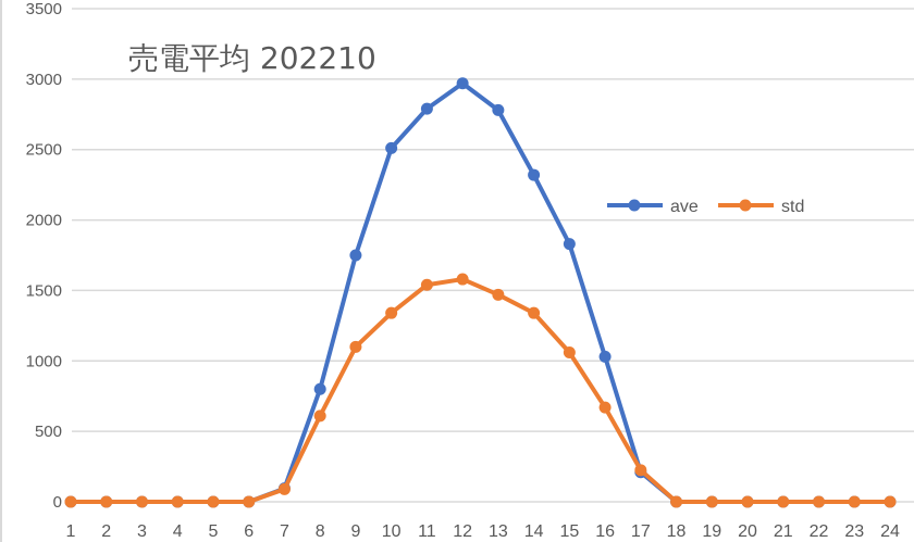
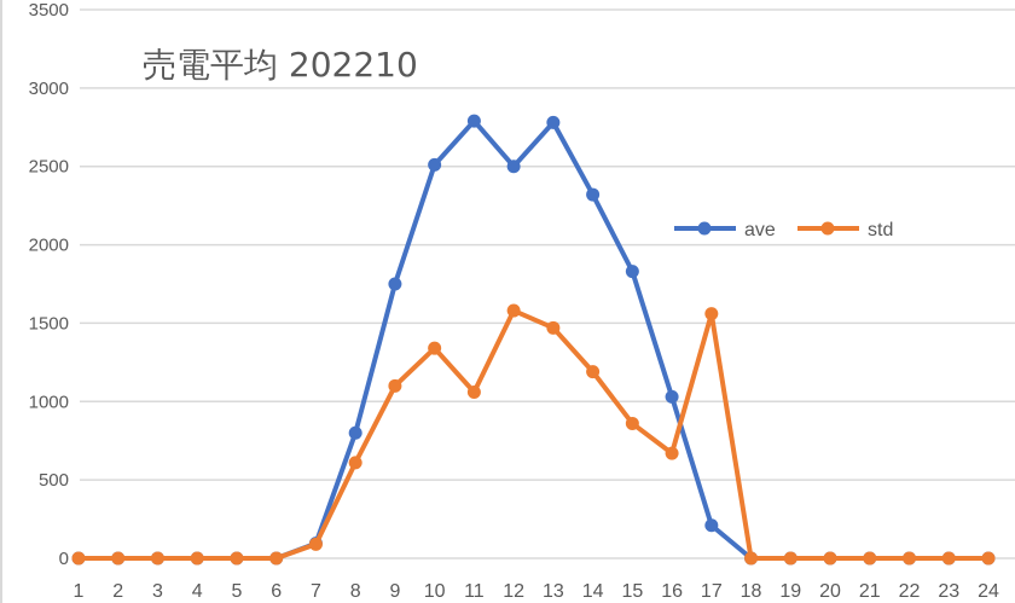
std/11: 1540 -> 1060
ave/12: 2970 -> 2500
std/14: 1340 -> 1190
std/15: 1060 -> 860
std/17: 220 -> 1560
